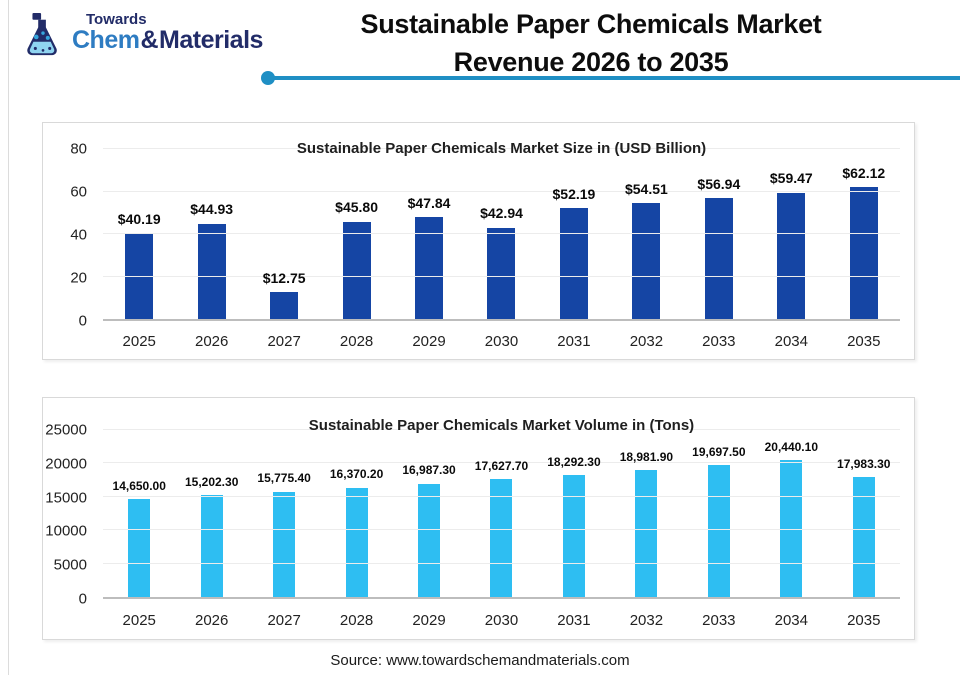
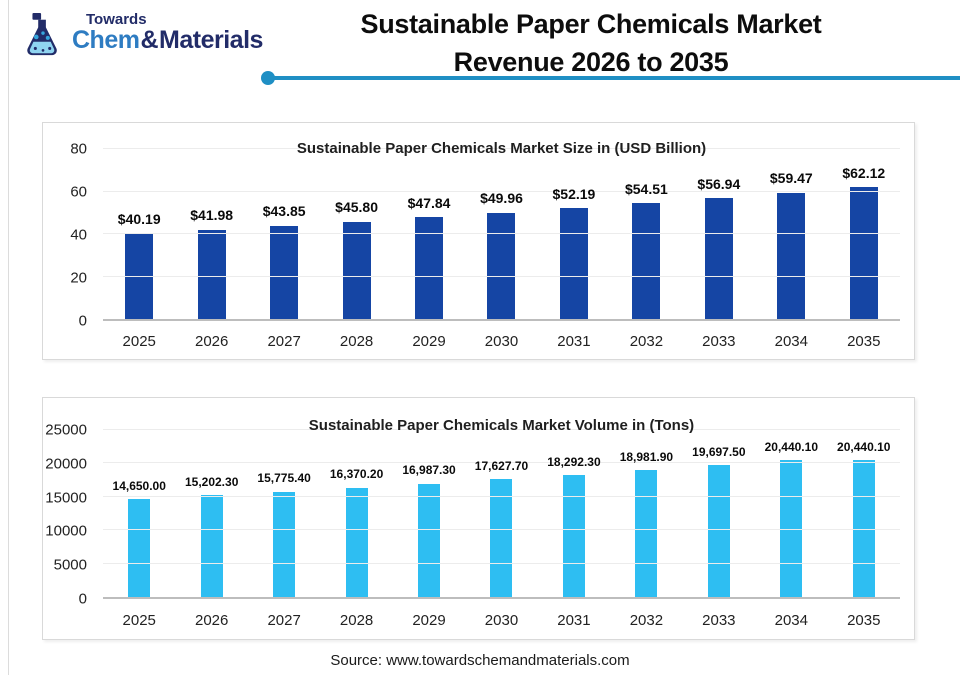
Sustainable Paper Chemicals Market Size in (USD Billion)/2026: $44.93 -> $41.98
Sustainable Paper Chemicals Market Size in (USD Billion)/2027: $12.75 -> $43.85
Sustainable Paper Chemicals Market Size in (USD Billion)/2030: $42.94 -> $49.96
Sustainable Paper Chemicals Market Volume in (Tons)/2035: 17,983.30 -> 20,440.10
